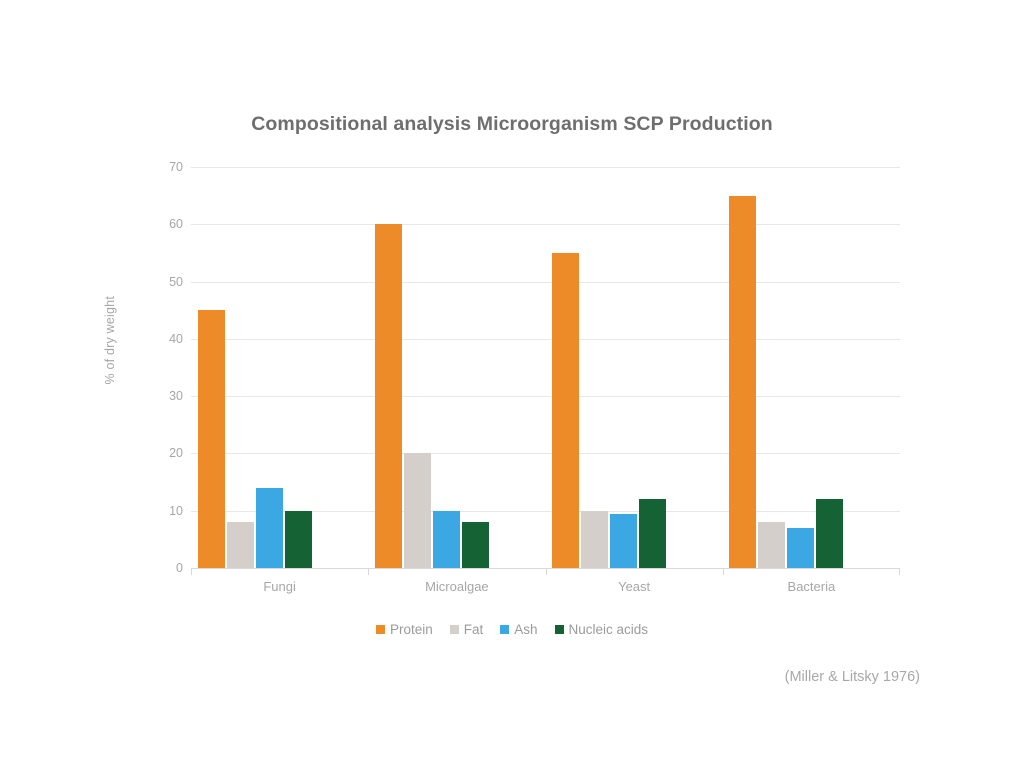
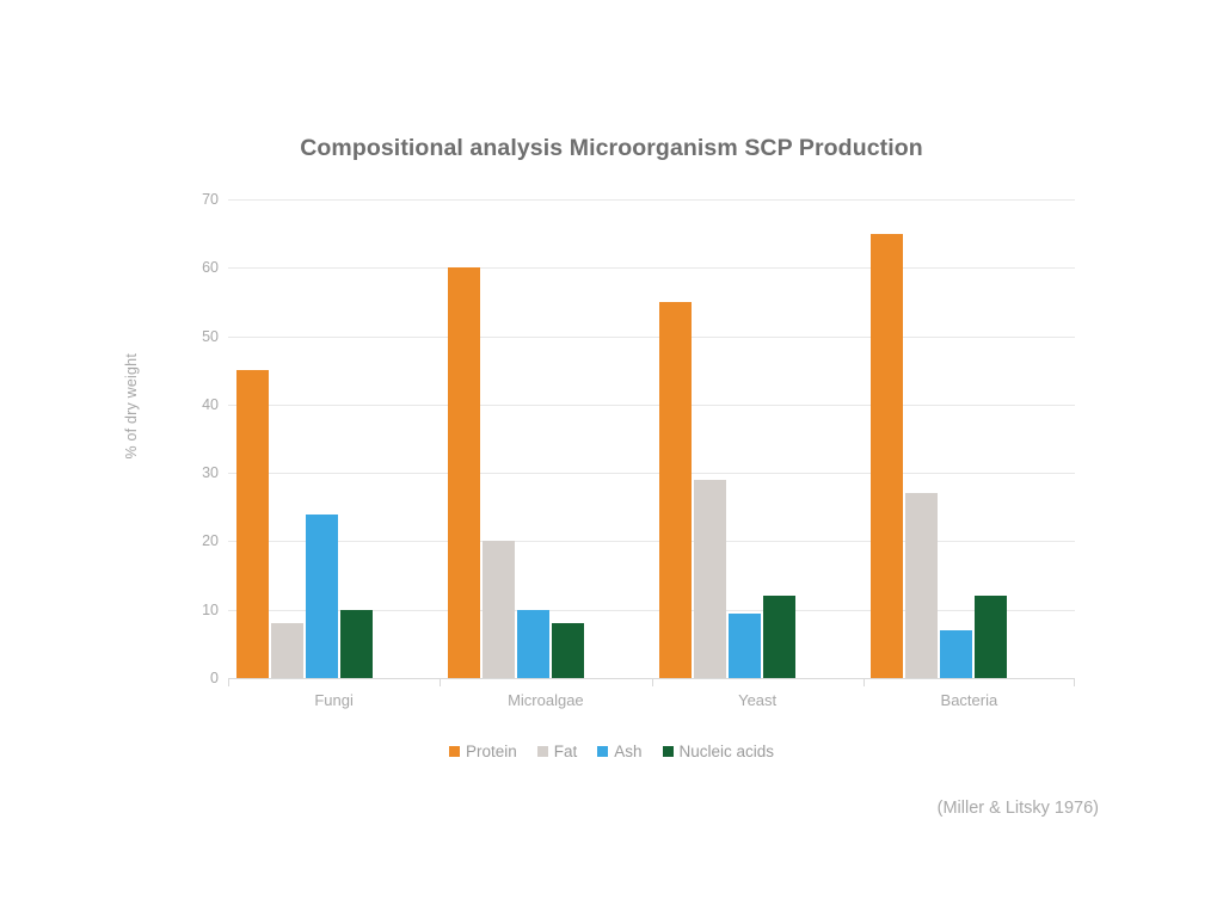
Ash/Fungi: 14 -> 24
Fat/Yeast: 10 -> 29
Fat/Bacteria: 8 -> 27
